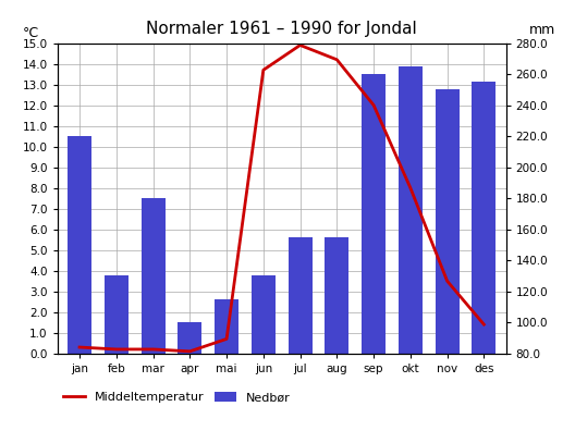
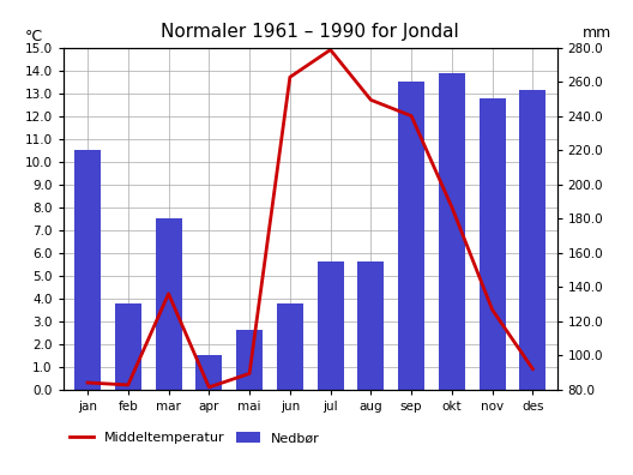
Middeltemperatur/mar: 0.2 -> 4.2
Middeltemperatur/aug: 14.2 -> 12.7
Middeltemperatur/des: 1.4 -> 0.9
